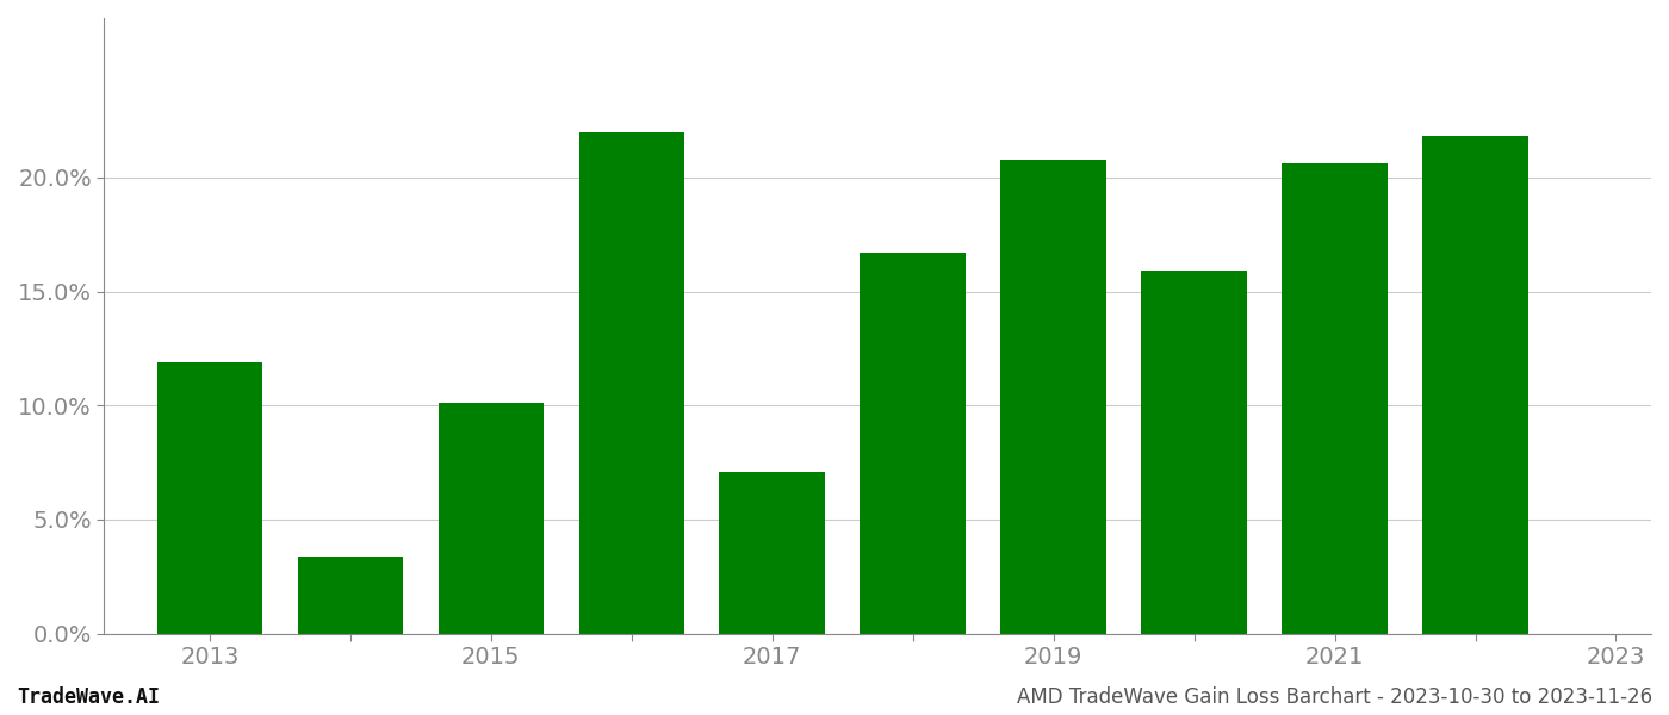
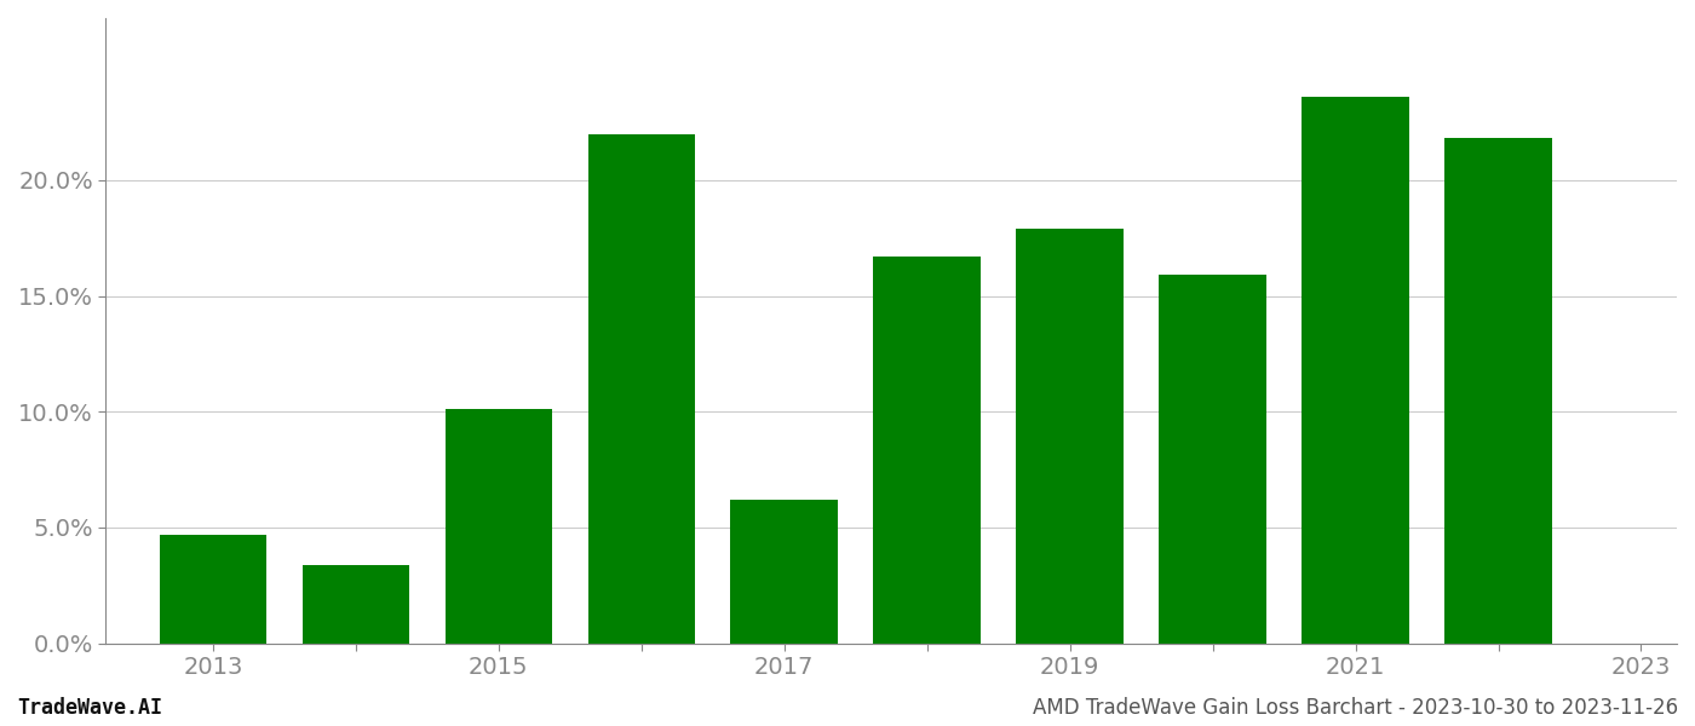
2013: 11.9% -> 4.7%
2017: 7.1% -> 6.2%
2019: 20.8% -> 17.9%
2021: 20.6% -> 23.6%
